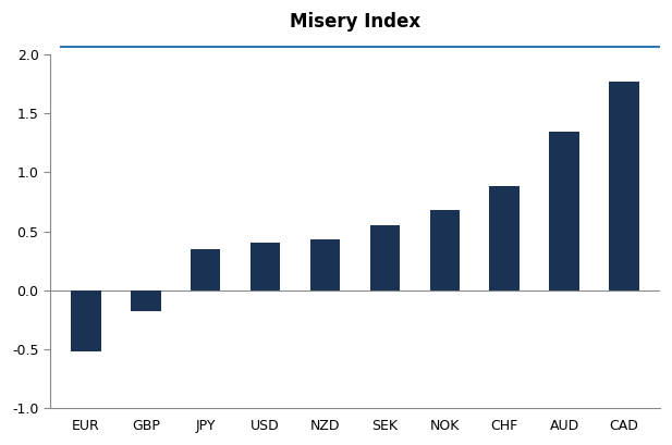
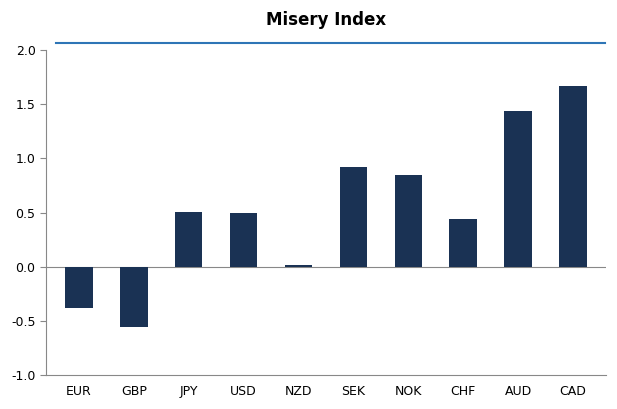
EUR: -0.52 -> -0.38
GBP: -0.18 -> -0.56
JPY: 0.35 -> 0.51
USD: 0.40 -> 0.50
NZD: 0.43 -> 0.02
SEK: 0.55 -> 0.92
NOK: 0.68 -> 0.85
CHF: 0.88 -> 0.44
AUD: 1.35 -> 1.44
CAD: 1.77 -> 1.67
